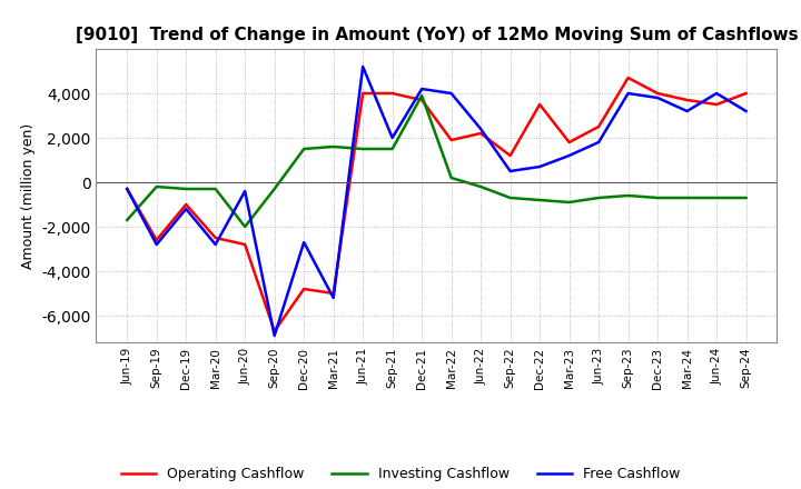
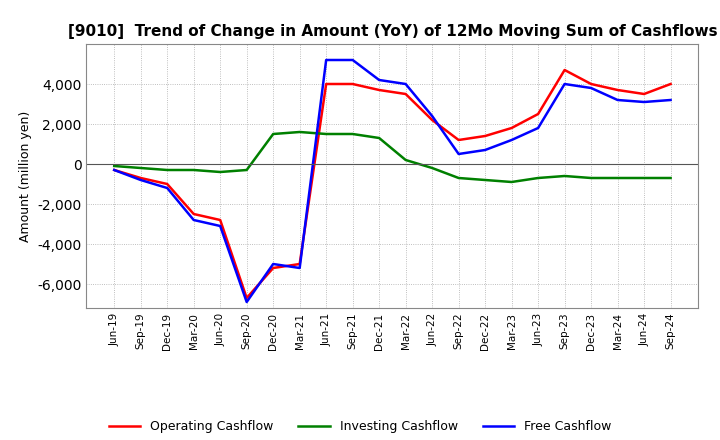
Investing Cashflow/Jun-19: -1,700 -> -100
Operating Cashflow/Sep-19: -2,600 -> -700
Free Cashflow/Sep-19: -2,800 -> -800
Investing Cashflow/Jun-20: -2,000 -> -400
Free Cashflow/Jun-20: -400 -> -3,100
Operating Cashflow/Dec-20: -4,800 -> -5,200
Free Cashflow/Dec-20: -2,700 -> -5,000
Free Cashflow/Sep-21: 2,000 -> 5,200
Investing Cashflow/Dec-21: 3,900 -> 1,300
Operating Cashflow/Mar-22: 1,900 -> 3,500
Operating Cashflow/Dec-22: 3,500 -> 1,400
Free Cashflow/Jun-24: 4,000 -> 3,100
